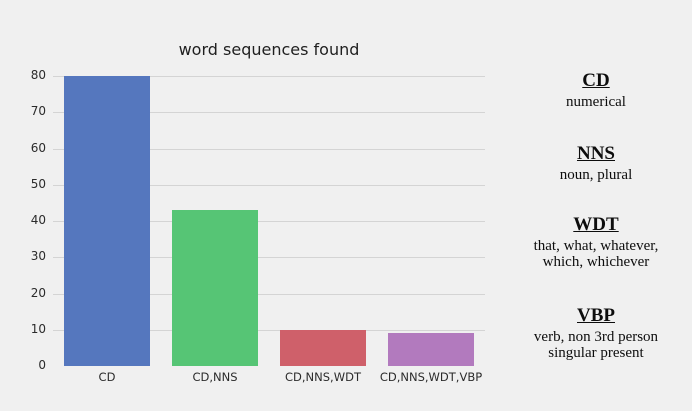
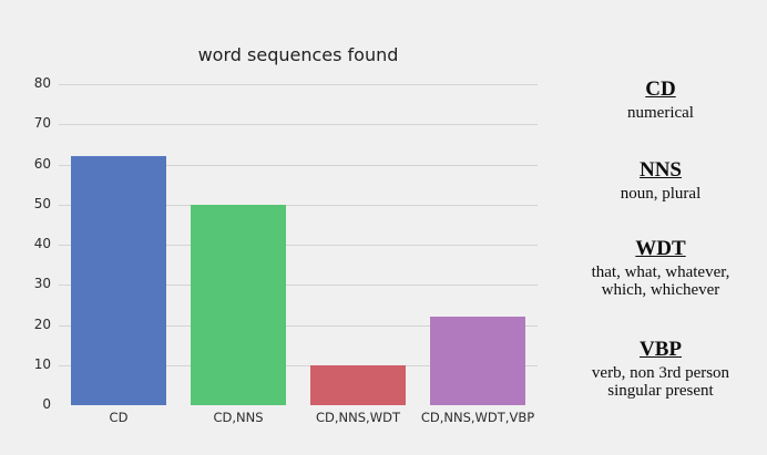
CD: 80 -> 62
CD,NNS: 43 -> 50
CD,NNS,WDT,VBP: 9 -> 22
